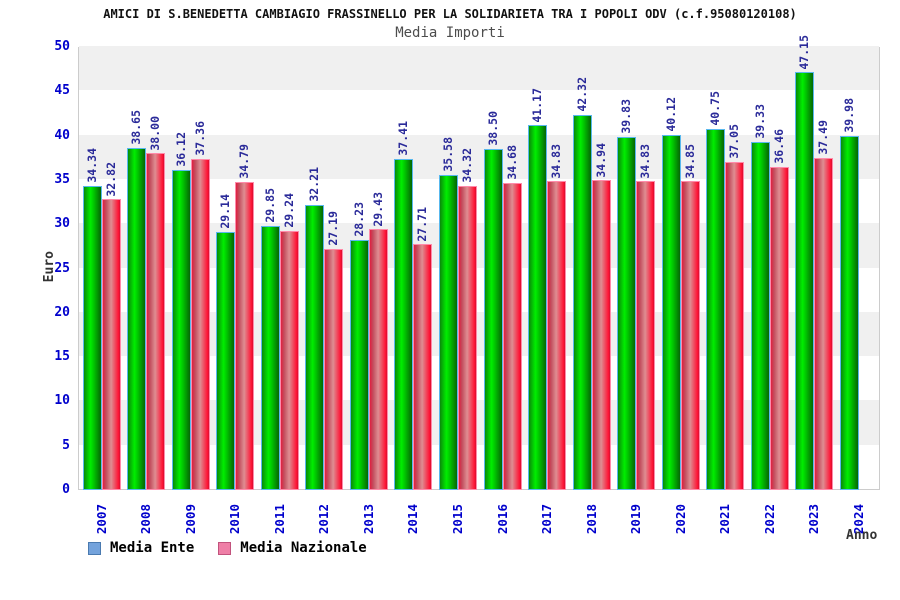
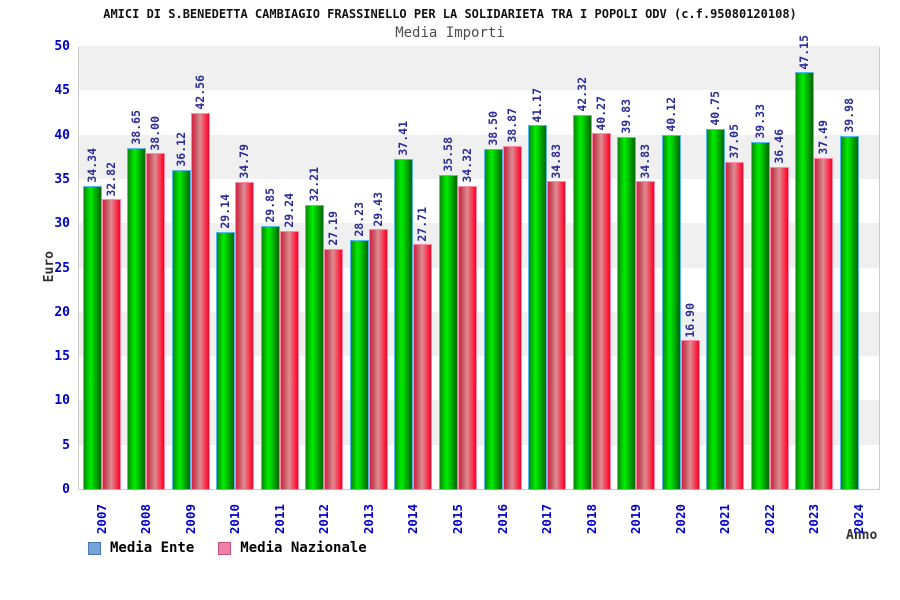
Media Nazionale/2009: 37.36 -> 42.56
Media Nazionale/2016: 34.68 -> 38.87
Media Nazionale/2018: 34.94 -> 40.27
Media Nazionale/2020: 34.85 -> 16.90
